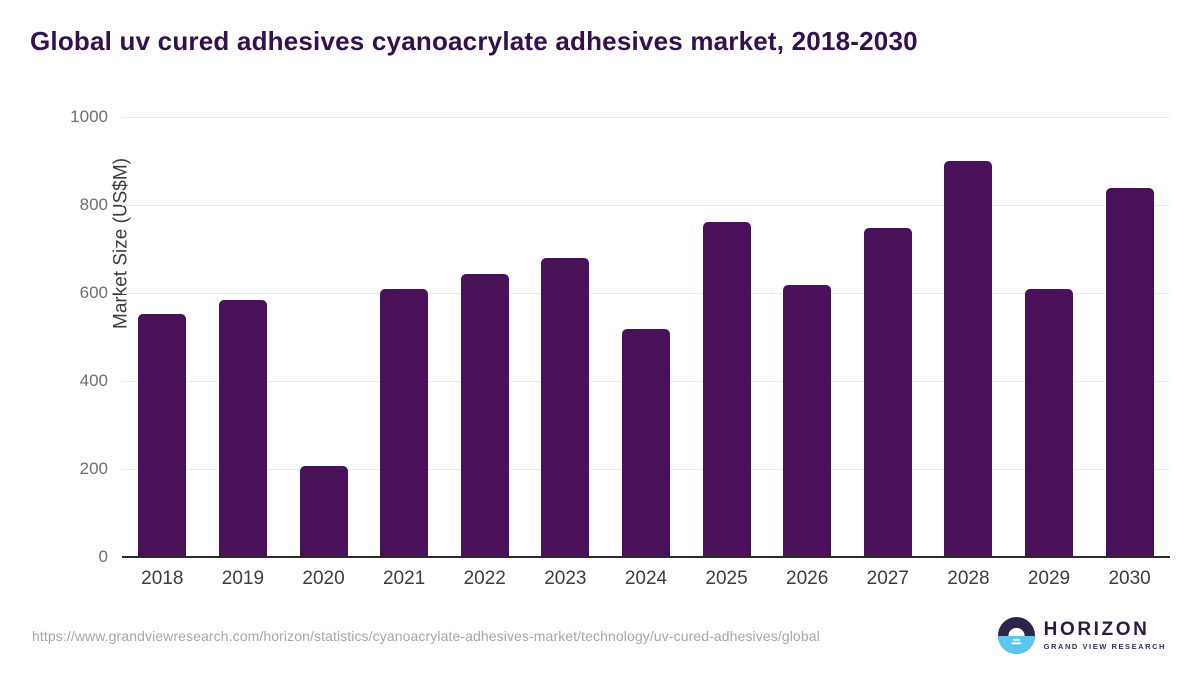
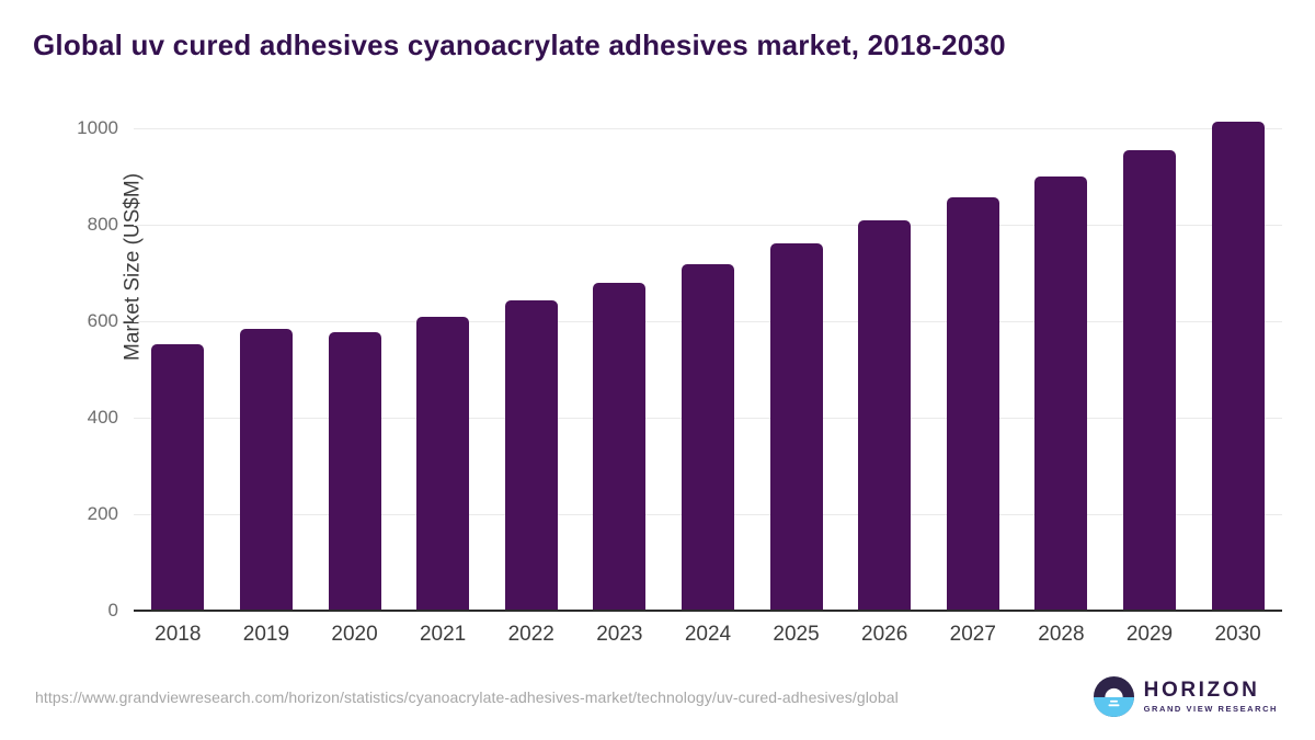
2020: 210 -> 580
2024: 520 -> 720
2026: 620 -> 810
2027: 750 -> 860
2029: 610 -> 960
2030: 840 -> 1020
